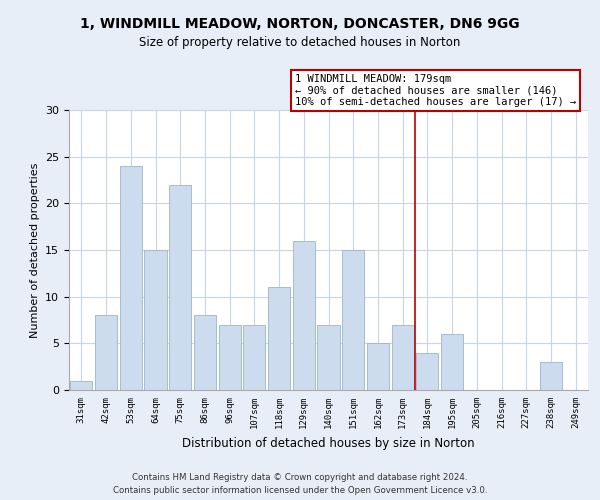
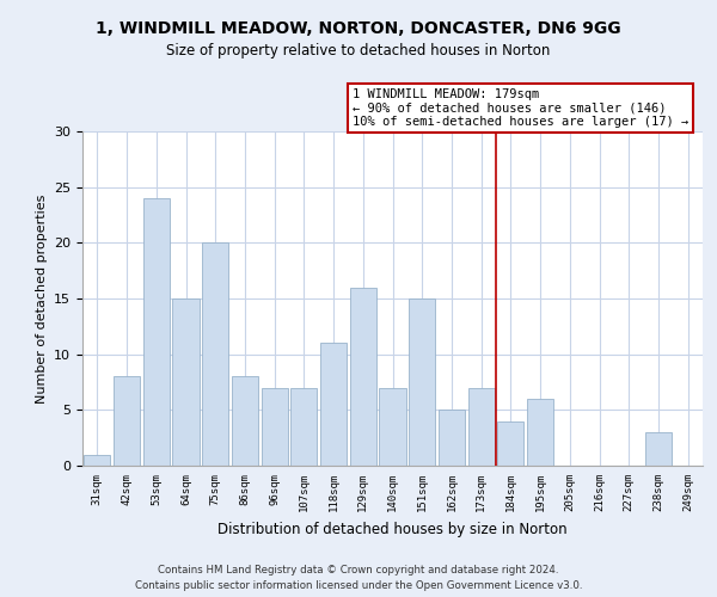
75sqm: 22 -> 20
